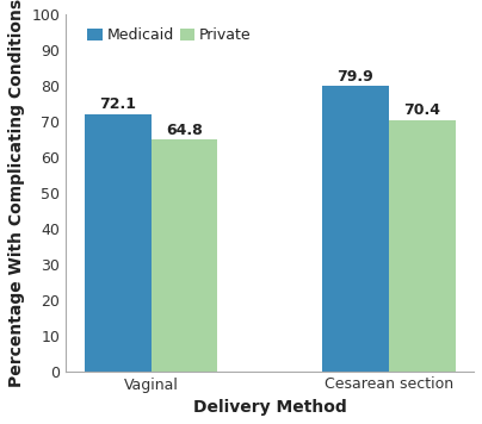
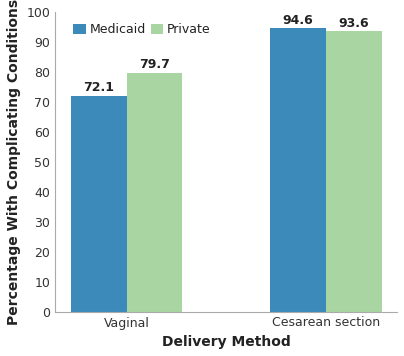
Private/Vaginal: 64.8 -> 79.7
Medicaid/Cesarean section: 79.9 -> 94.6
Private/Cesarean section: 70.4 -> 93.6
